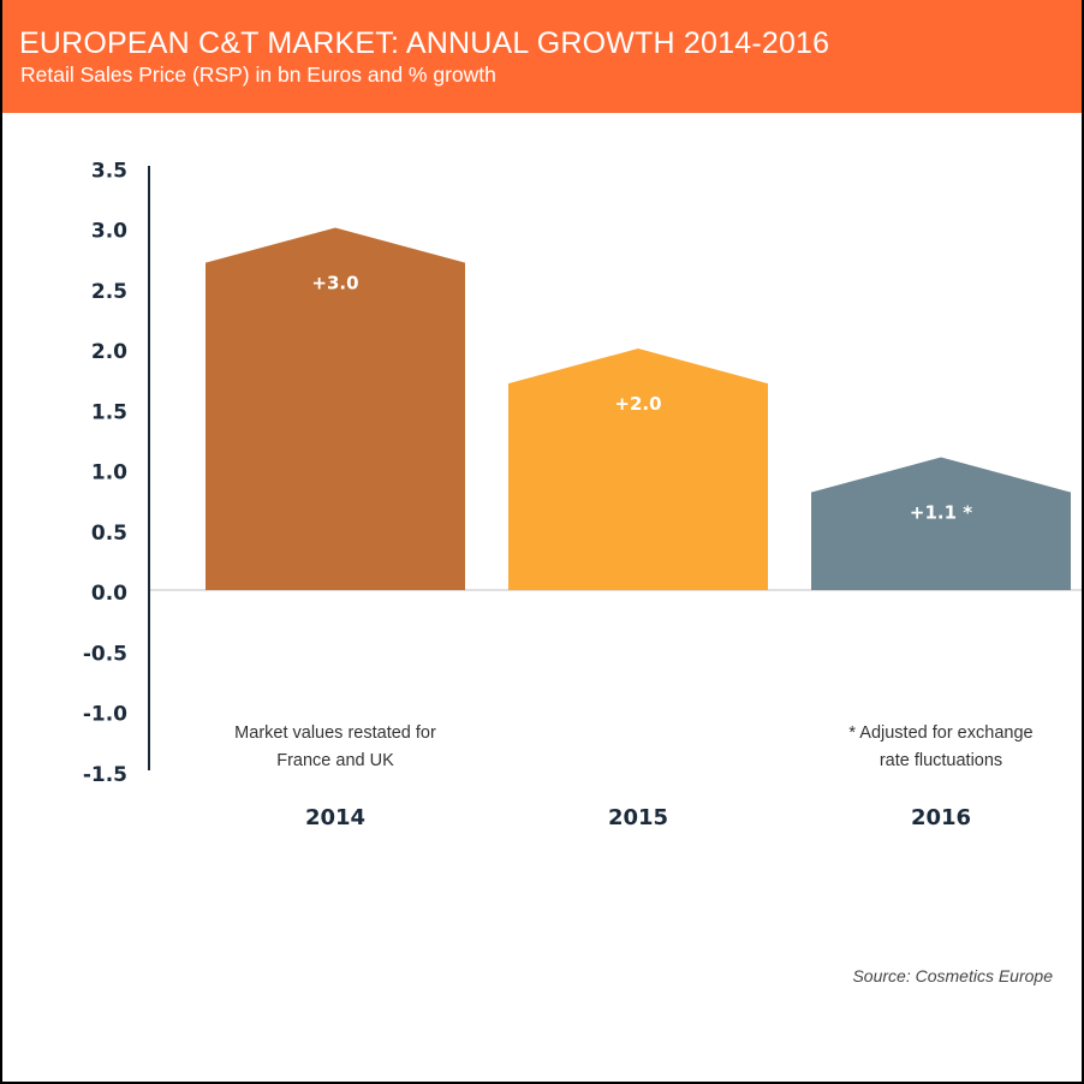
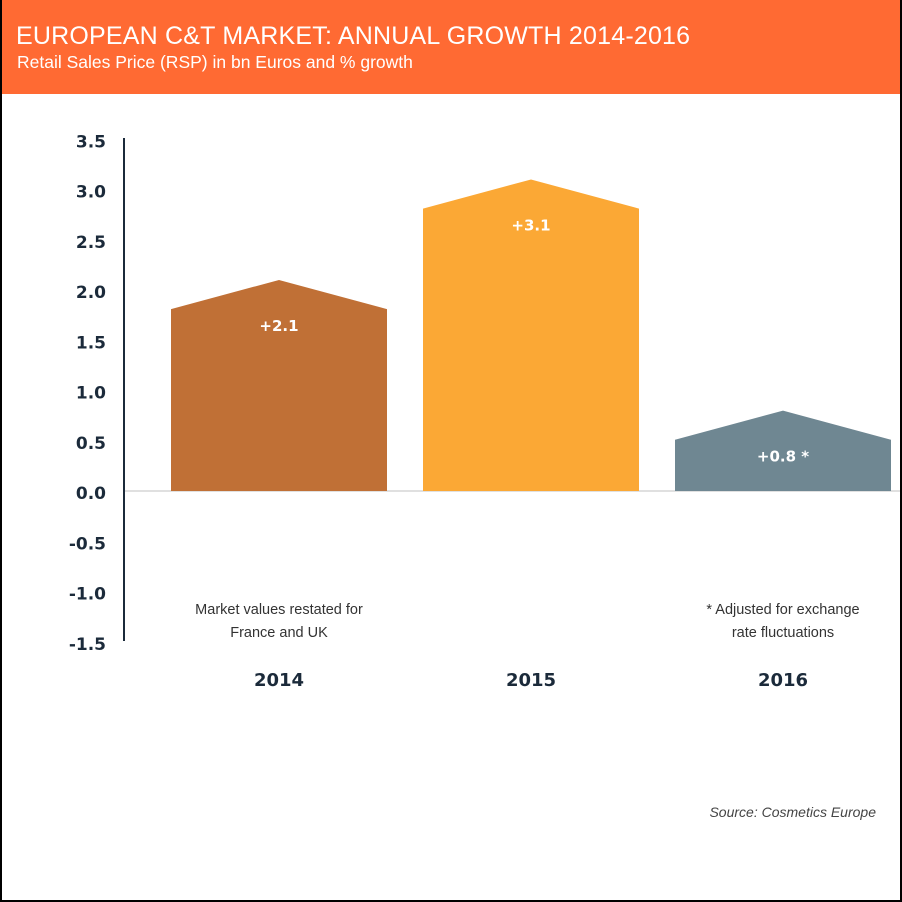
2014: +3.0 -> +2.1
2015: +2.0 -> +3.1
2016: +1.1 -> +0.8
